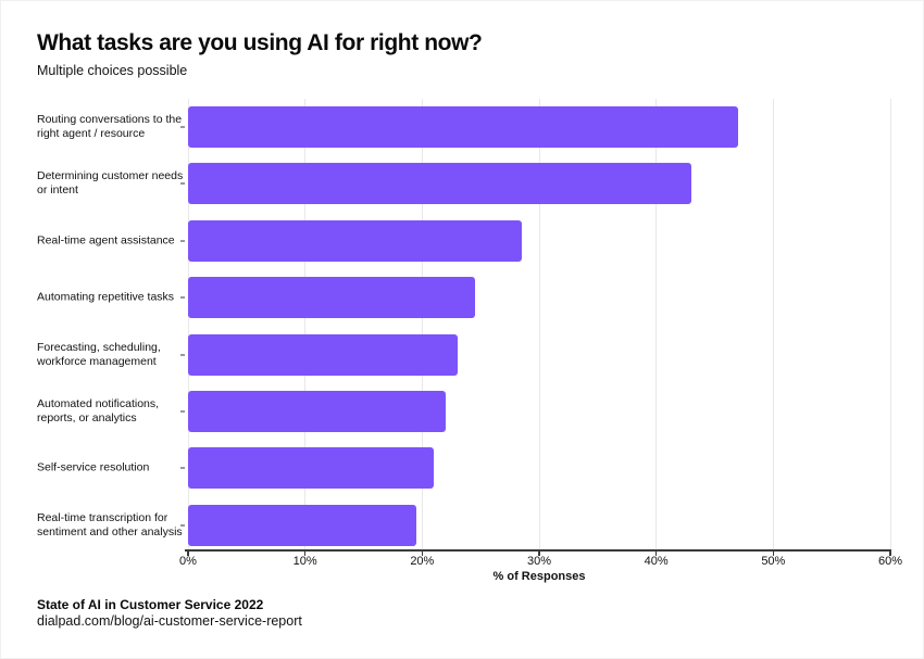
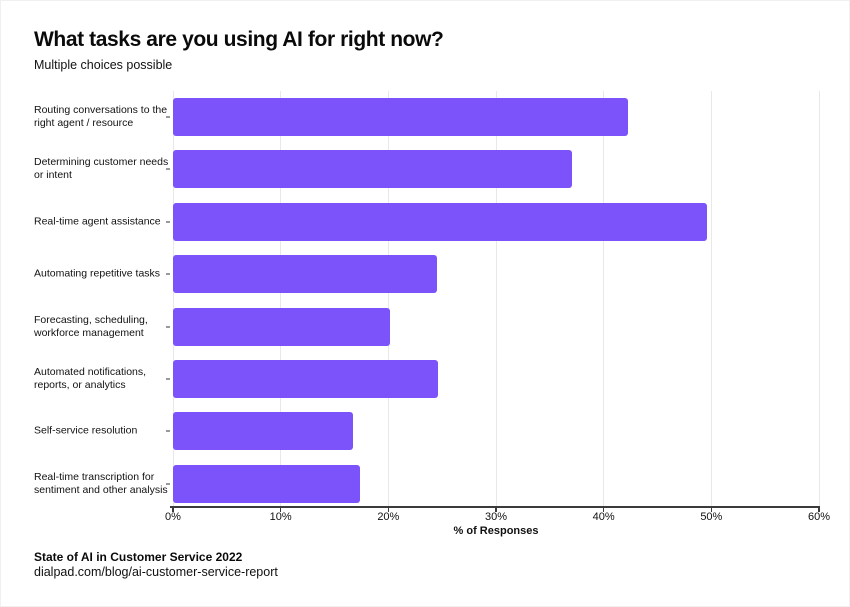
Routing conversations to the right agent / resource: 47.0% -> 42.3%
Determining customer needs or intent: 43.0% -> 37.1%
Real-time agent assistance: 28.5% -> 49.6%
Forecasting, scheduling, workforce management: 23.0% -> 20.2%
Automated notifications, reports, or analytics: 22.0% -> 24.6%
Self-service resolution: 21.0% -> 16.7%
Real-time transcription for sentiment and other analysis: 19.5% -> 17.4%
